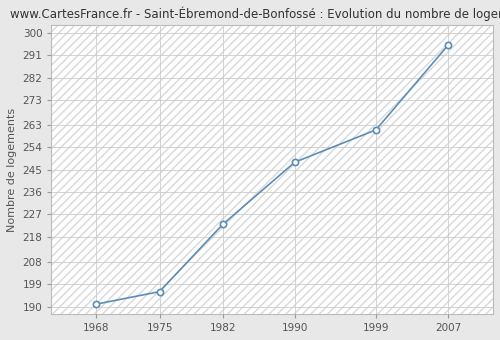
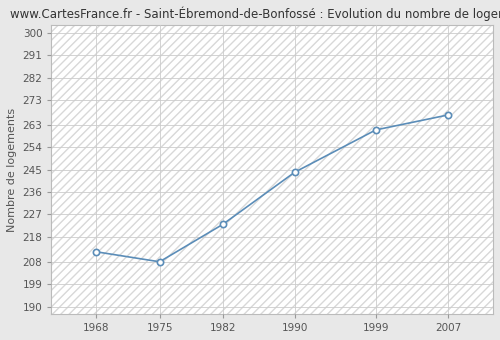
1968: 191 -> 212
1975: 196 -> 208
1990: 248 -> 244
2007: 295 -> 267
